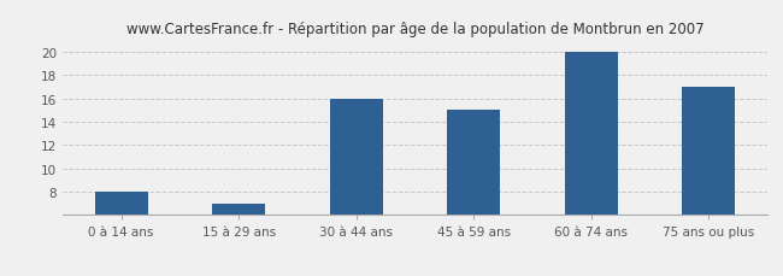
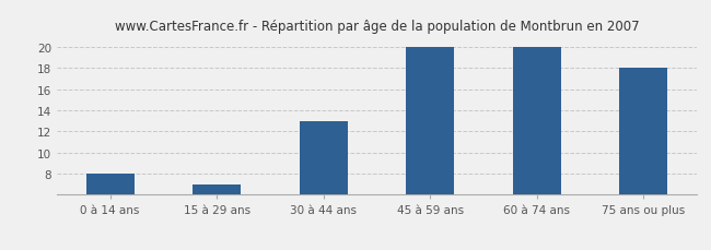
30 à 44 ans: 16 -> 13
45 à 59 ans: 15 -> 20
75 ans ou plus: 17 -> 18
